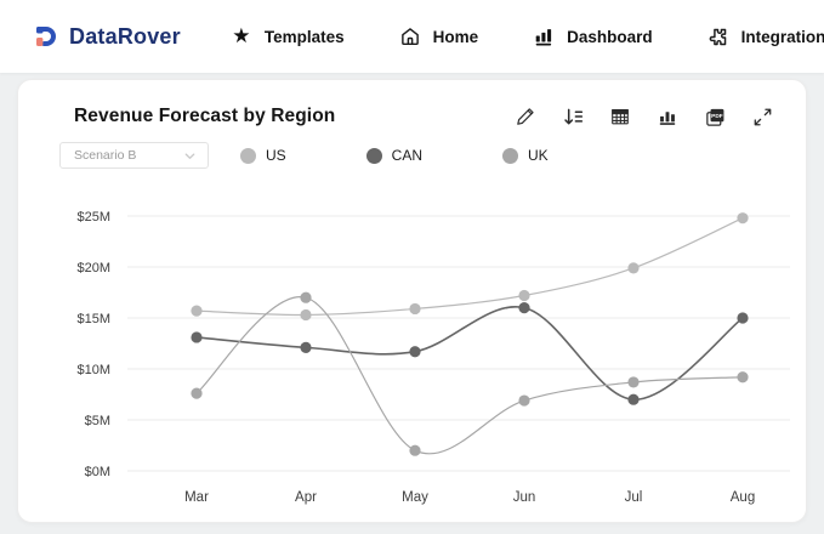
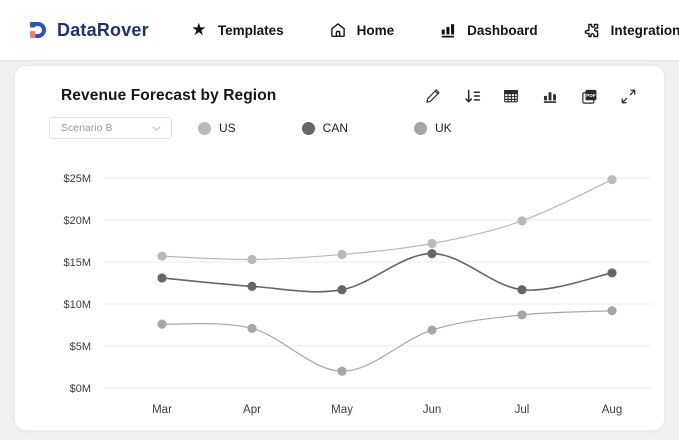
UK/Apr: $17M -> $7M
CAN/Jul: $7M -> $12M
CAN/Aug: $15M -> $14M
